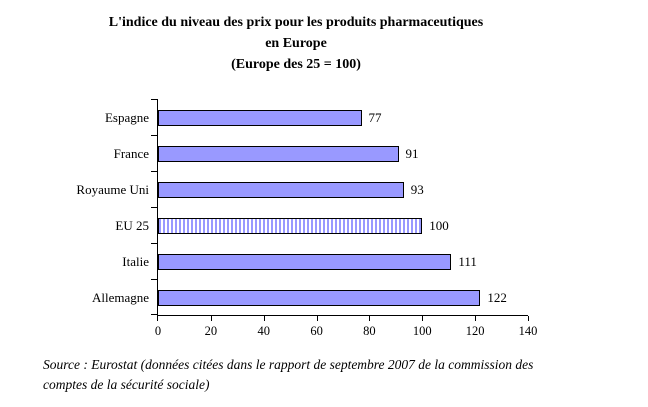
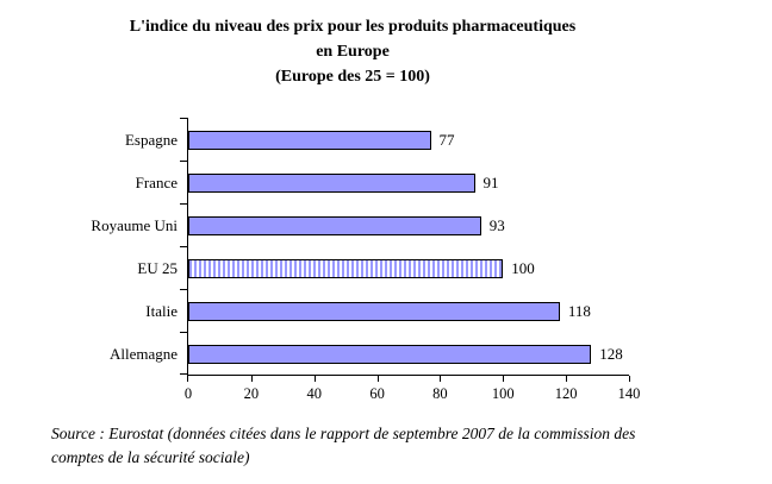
Italie: 111 -> 118
Allemagne: 122 -> 128
